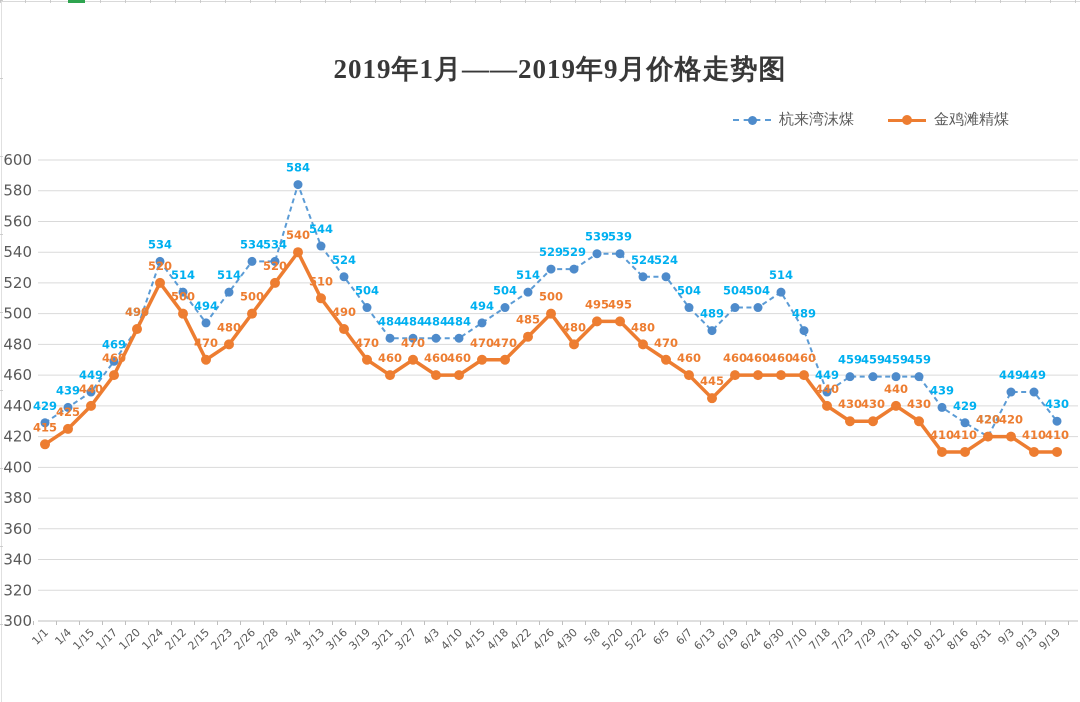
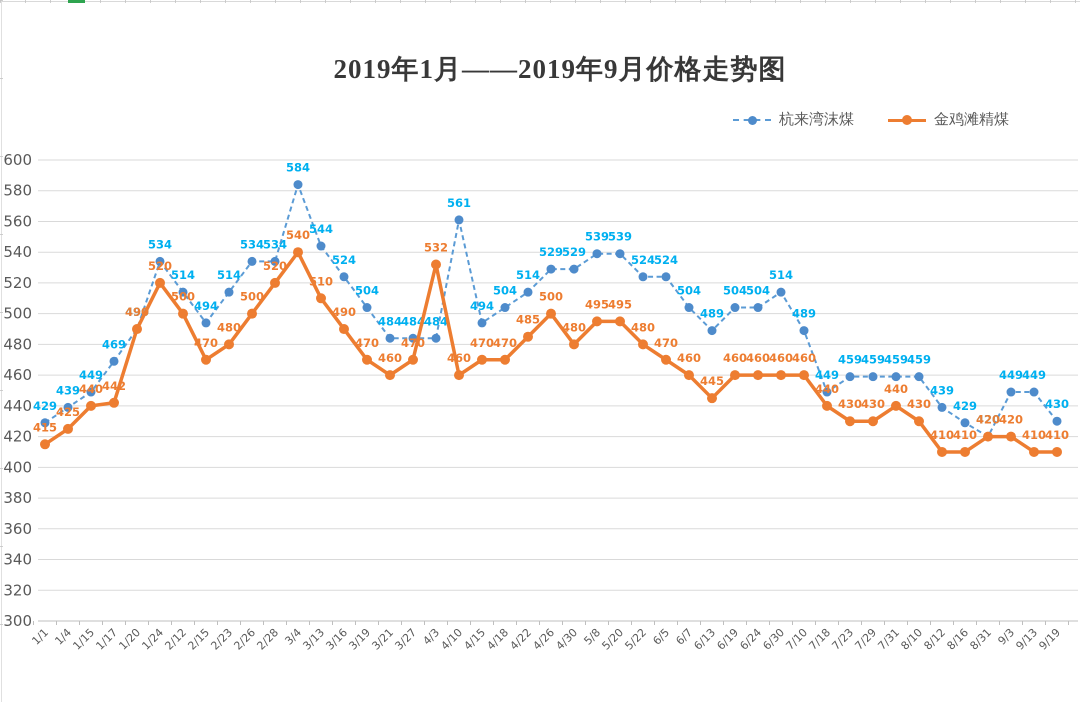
金鸡滩精煤/1/17: 460 -> 442
金鸡滩精煤/4/3: 460 -> 532
杭来湾沫煤/4/10: 484 -> 561
